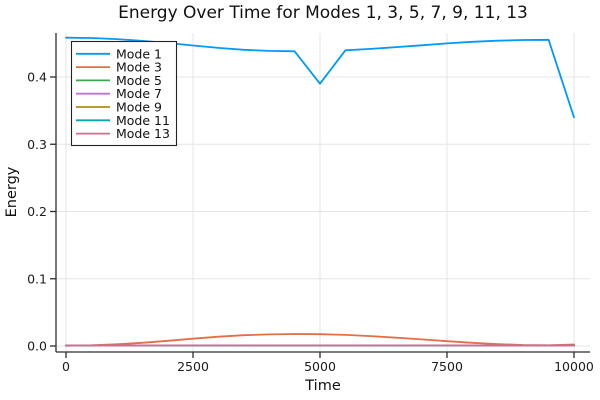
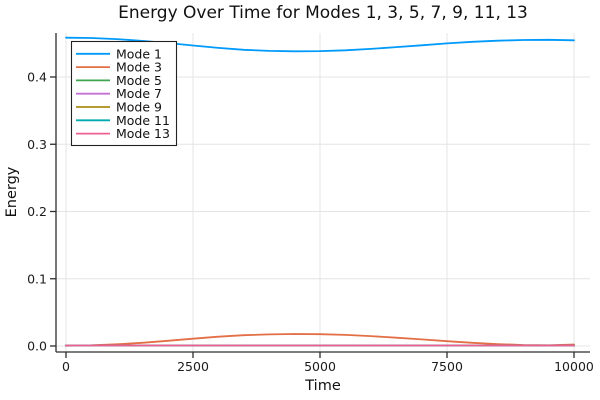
Mode 1/5000: 0.39 -> 0.44
Mode 1/10000: 0.34 -> 0.45
